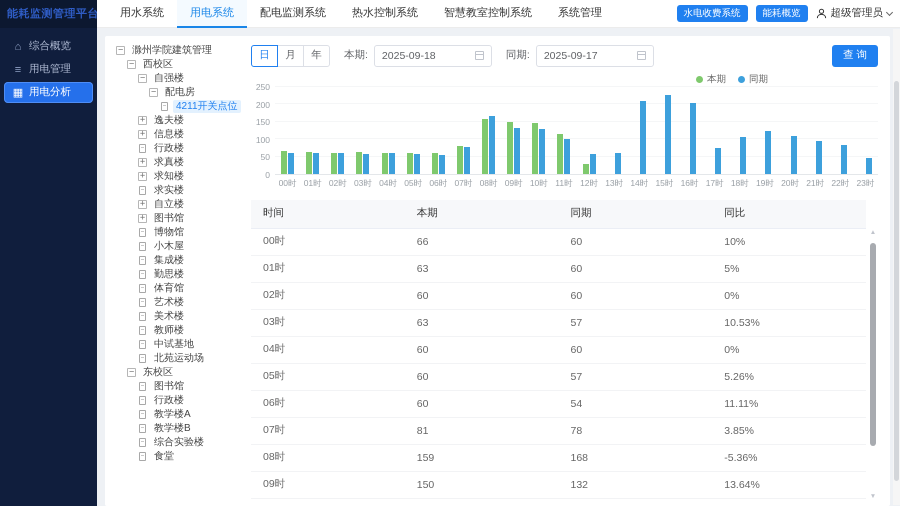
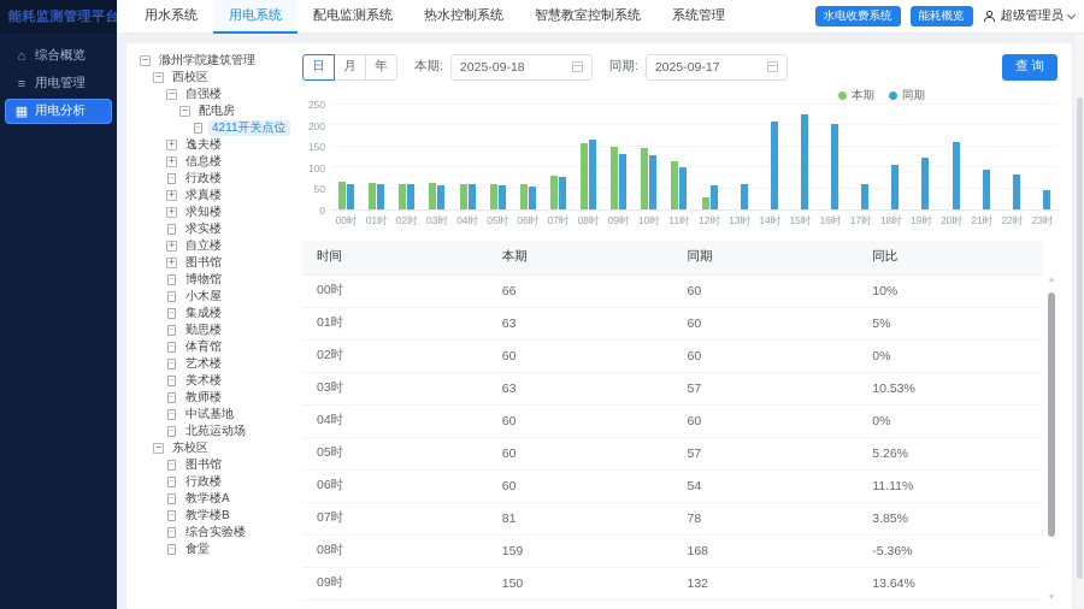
同期/17时: 80 -> 60
同期/20时: 110 -> 160
